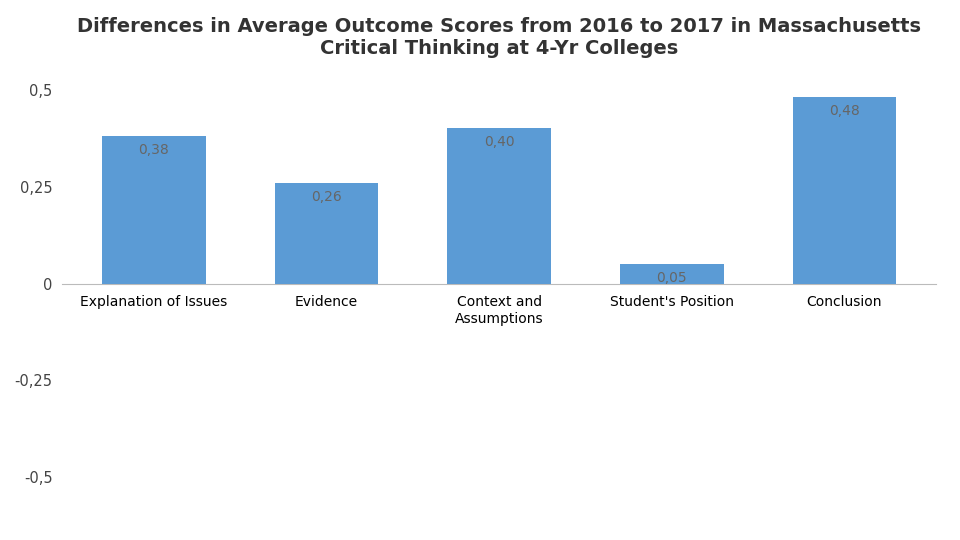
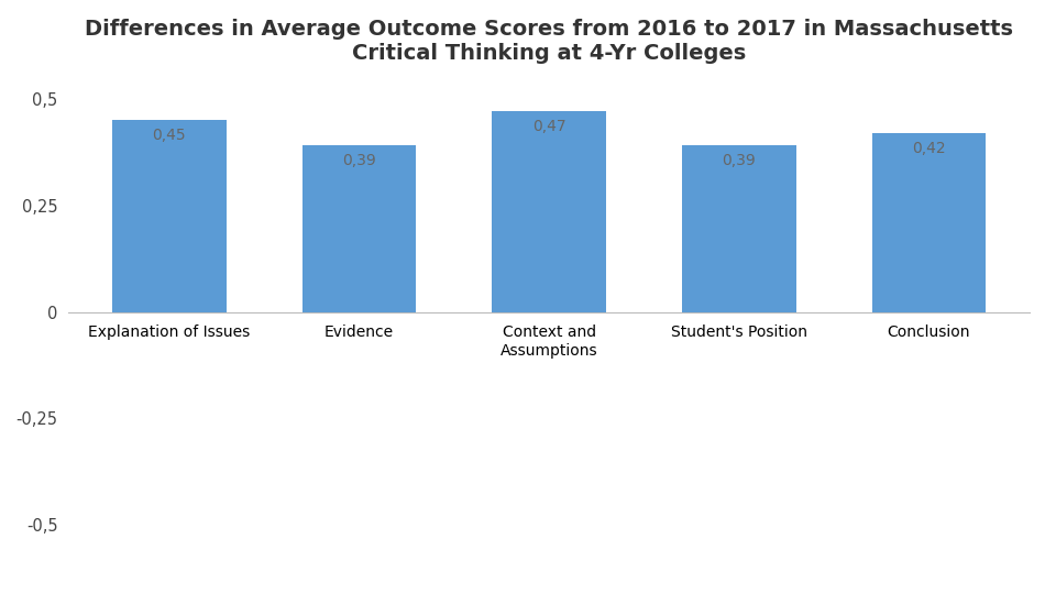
Explanation of Issues: 0,38 -> 0,45
Evidence: 0,26 -> 0,39
Context and Assumptions: 0,40 -> 0,47
Student's Position: 0,05 -> 0,39
Conclusion: 0,48 -> 0,42
